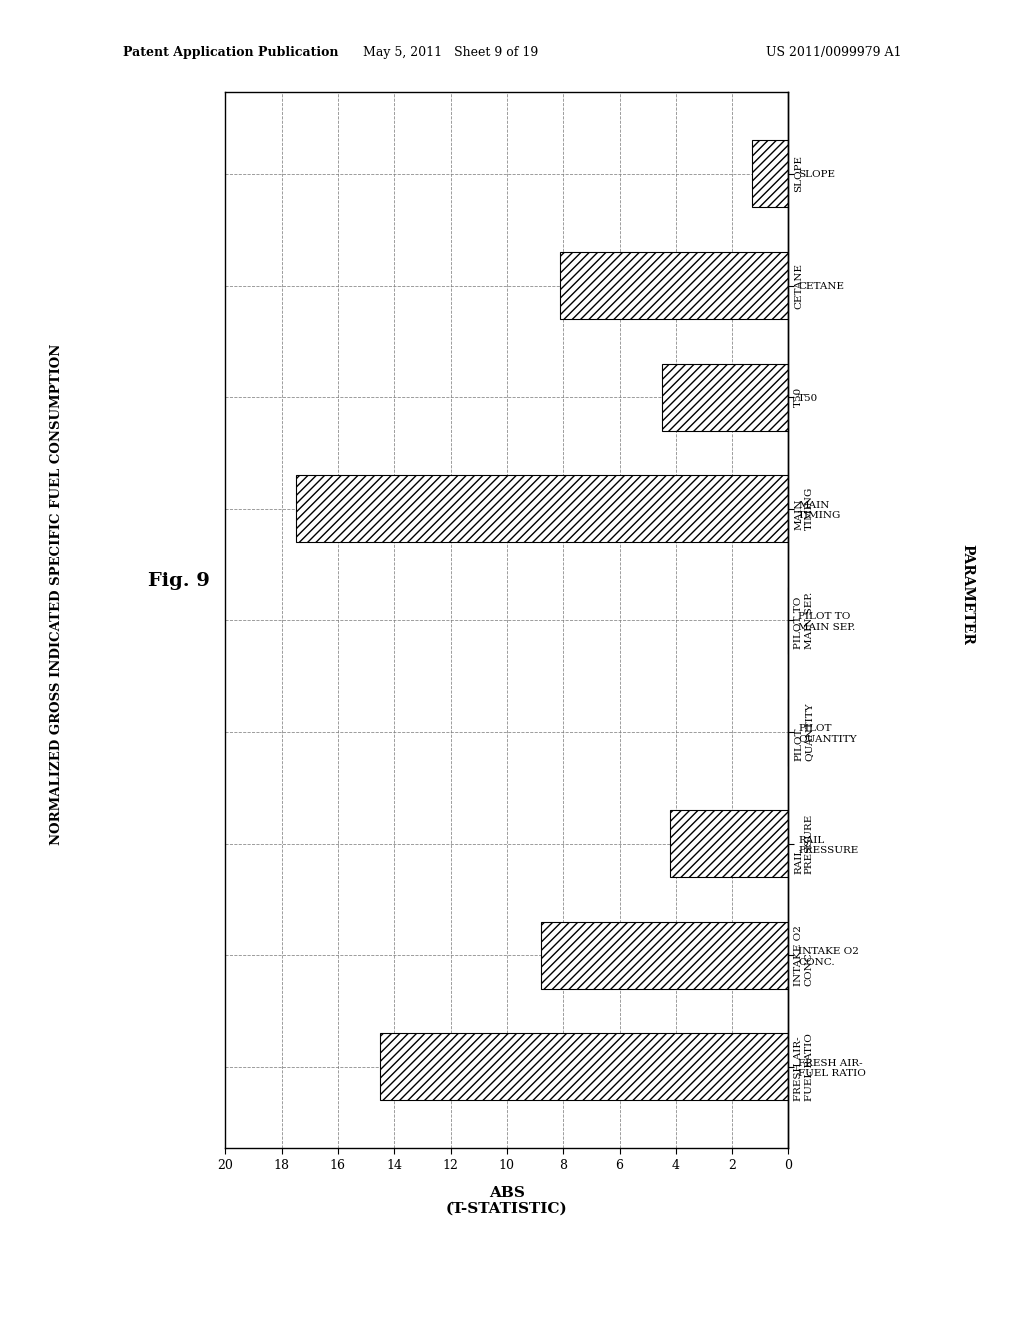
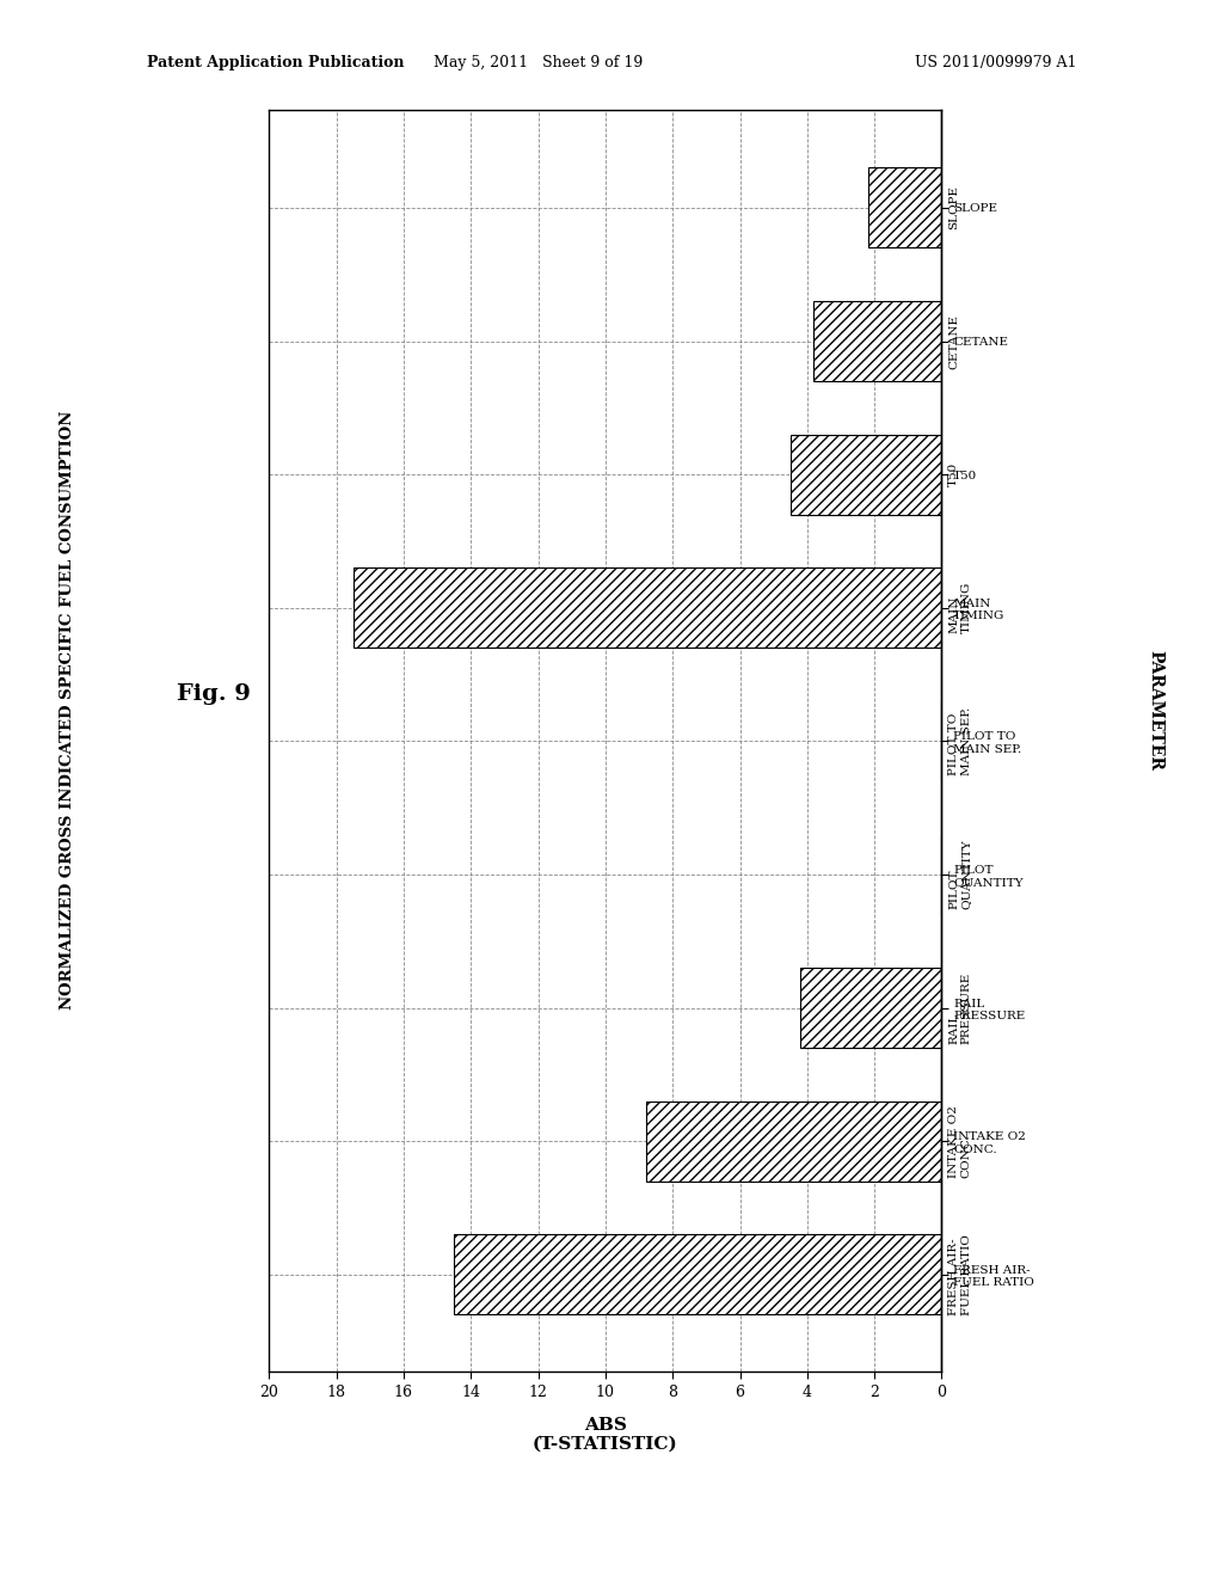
SLOPE: 1.3 -> 2.2
CETANE: 8.1 -> 3.8
